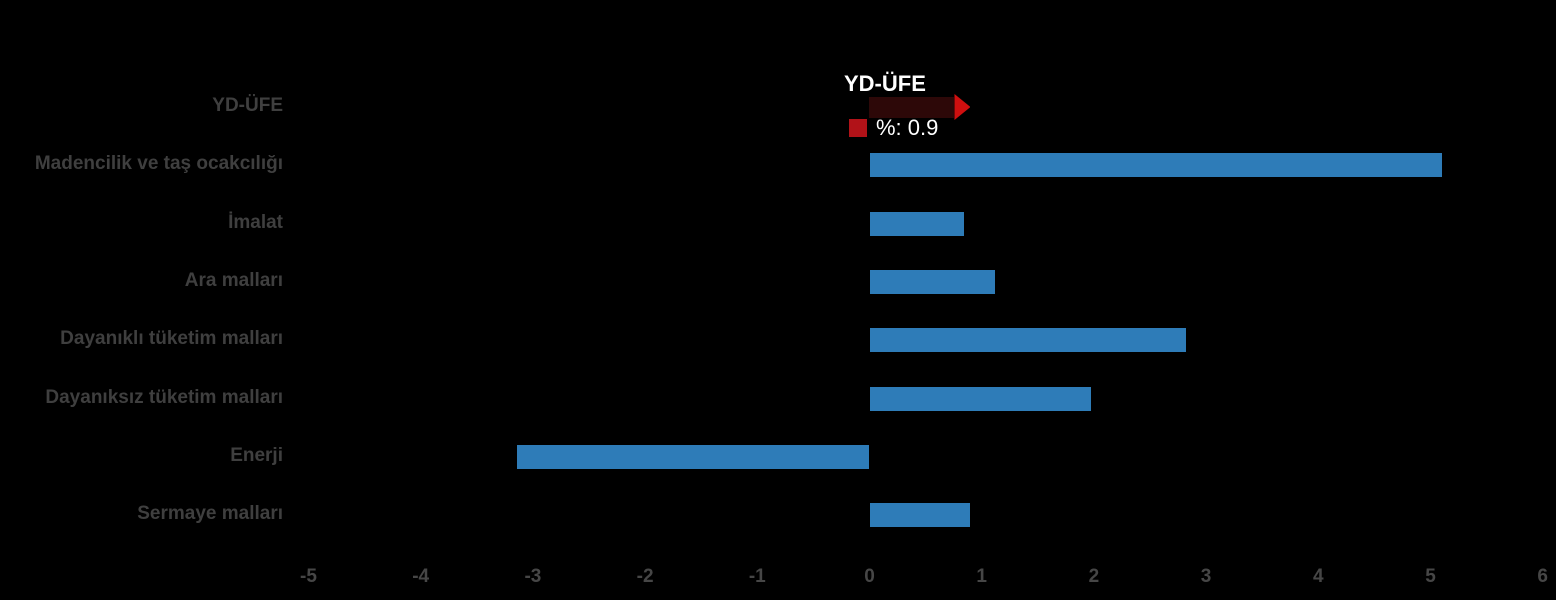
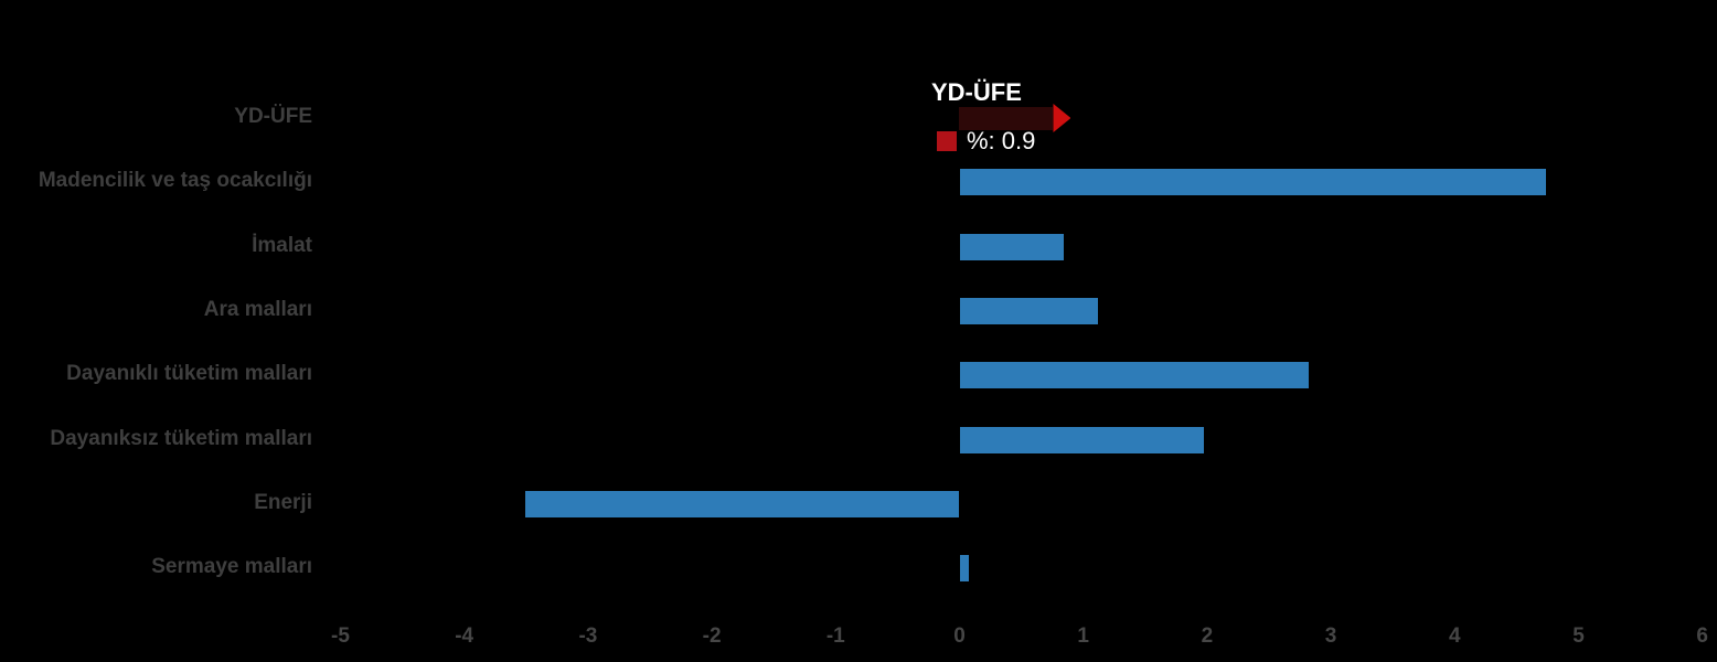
Madencilik ve taş ocakcılığı: 5.10 -> 4.74
Enerji: -3.14 -> -3.51
Sermaye malları: 0.90 -> 0.08
